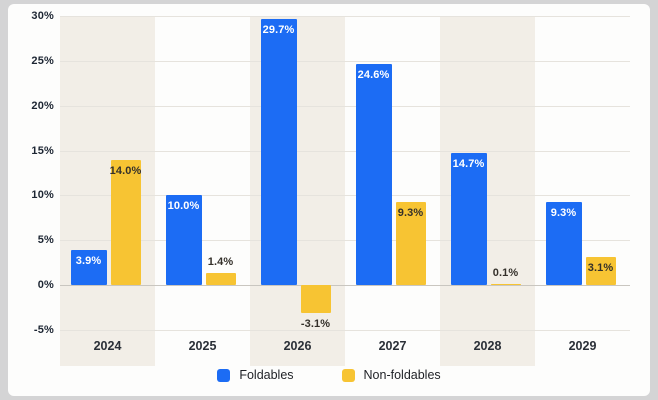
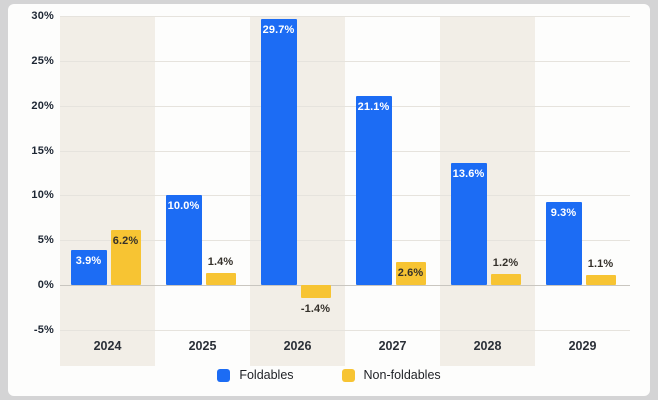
Non-foldables/2024: 14.0% -> 6.2%
Non-foldables/2026: -3.1% -> -1.4%
Foldables/2027: 24.6% -> 21.1%
Non-foldables/2027: 9.3% -> 2.6%
Foldables/2028: 14.7% -> 13.6%
Non-foldables/2028: 0.1% -> 1.2%
Non-foldables/2029: 3.1% -> 1.1%
